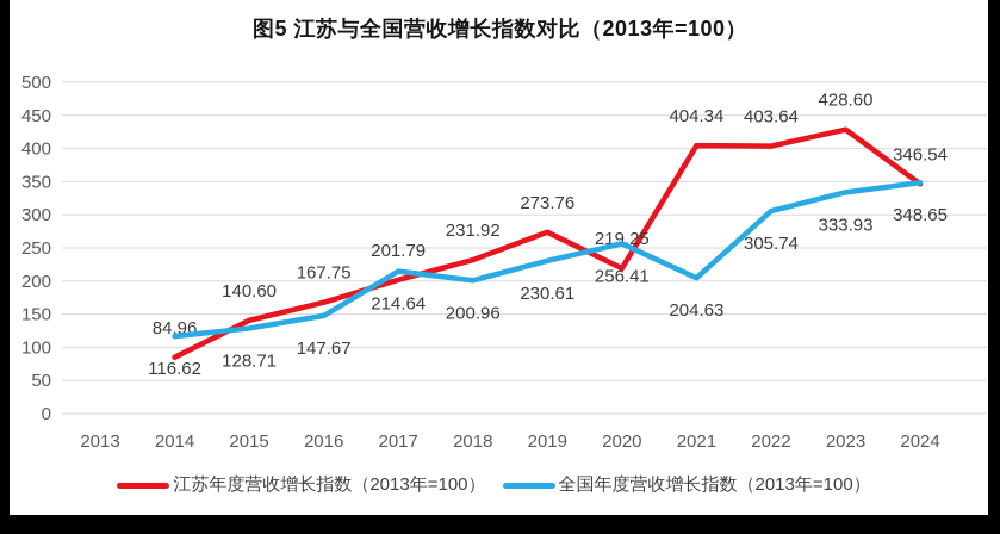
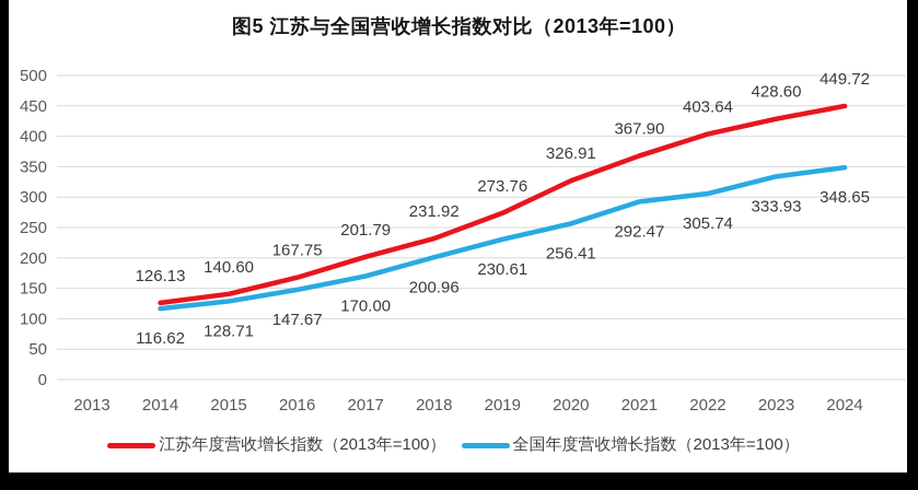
江苏年度营收增长指数（2013年=100）/2014: 84.96 -> 126.13
全国年度营收增长指数（2013年=100）/2017: 214.64 -> 170.00
江苏年度营收增长指数（2013年=100）/2020: 219.25 -> 326.91
江苏年度营收增长指数（2013年=100）/2021: 404.34 -> 367.90
全国年度营收增长指数（2013年=100）/2021: 204.63 -> 292.47
江苏年度营收增长指数（2013年=100）/2024: 346.54 -> 449.72
